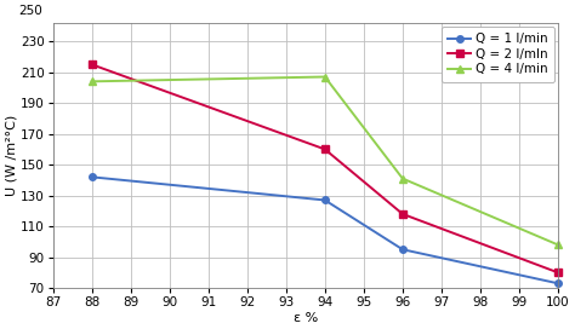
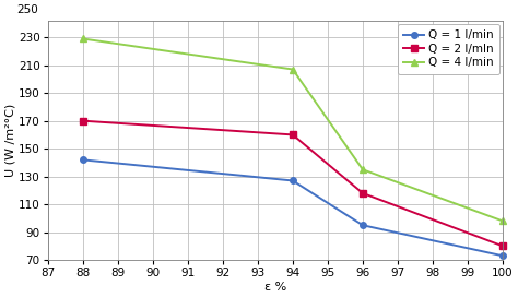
Q = 2 l/mln/88: 215 -> 170
Q = 4 l/min/88: 204 -> 229
Q = 4 l/min/96: 141 -> 135
